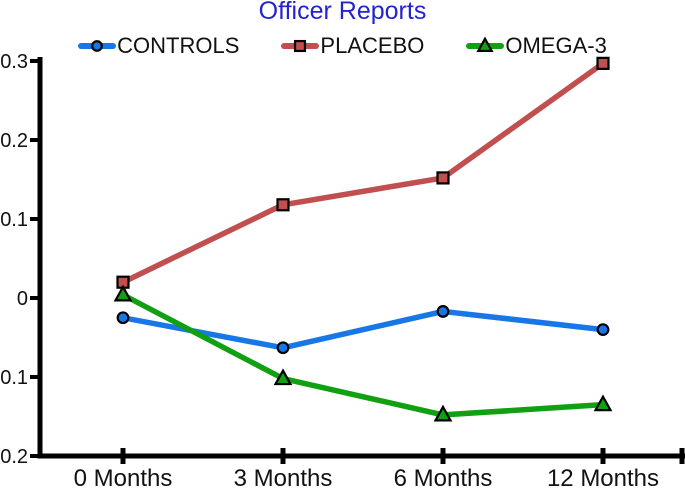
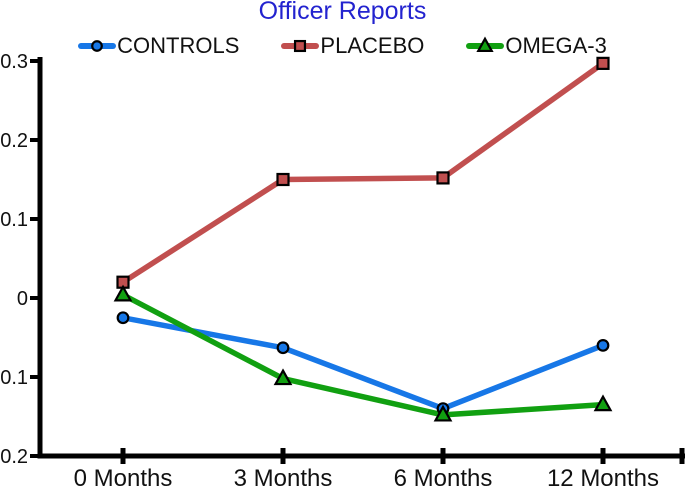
PLACEBO/3 Months: 0.12 -> 0.15
CONTROLS/6 Months: -0.02 -> -0.14
CONTROLS/12 Months: -0.04 -> -0.06
